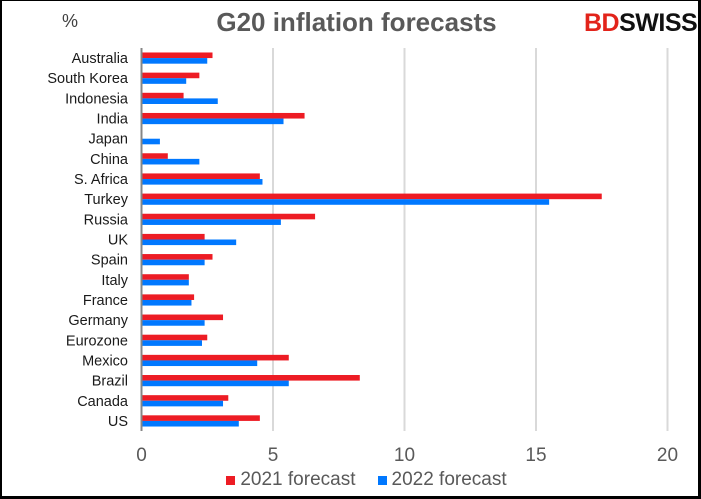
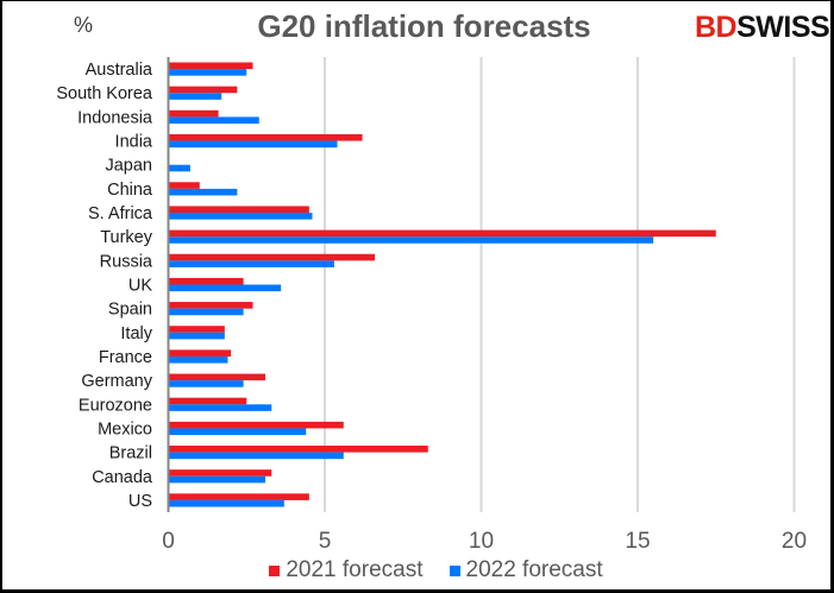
2022 forecast/Eurozone: 2.3 -> 3.3
